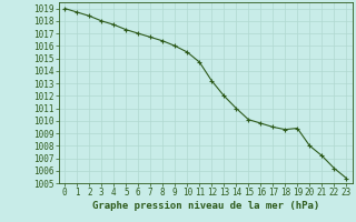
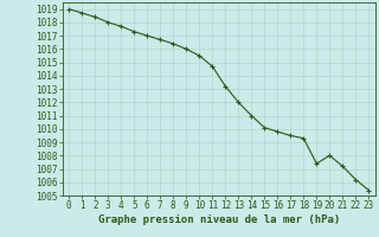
19: 1009.4 -> 1007.4
